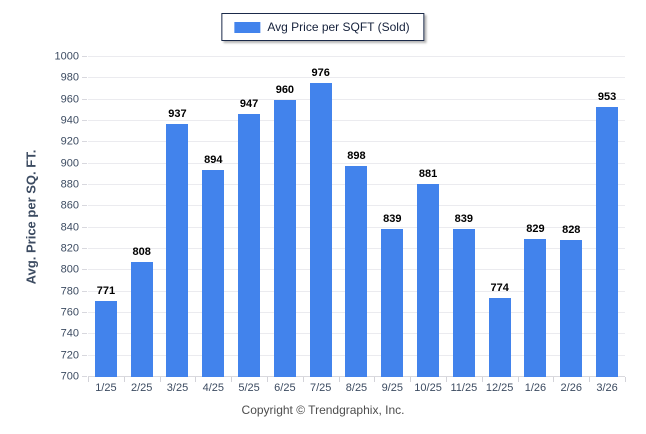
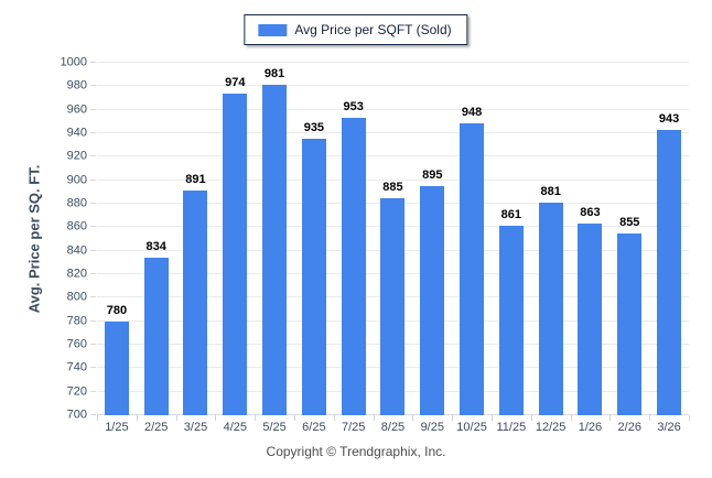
1/25: 771 -> 780
2/25: 808 -> 834
3/25: 937 -> 891
4/25: 894 -> 974
5/25: 947 -> 981
6/25: 960 -> 935
7/25: 976 -> 953
8/25: 898 -> 885
9/25: 839 -> 895
10/25: 881 -> 948
11/25: 839 -> 861
12/25: 774 -> 881
1/26: 829 -> 863
2/26: 828 -> 855
3/26: 953 -> 943
